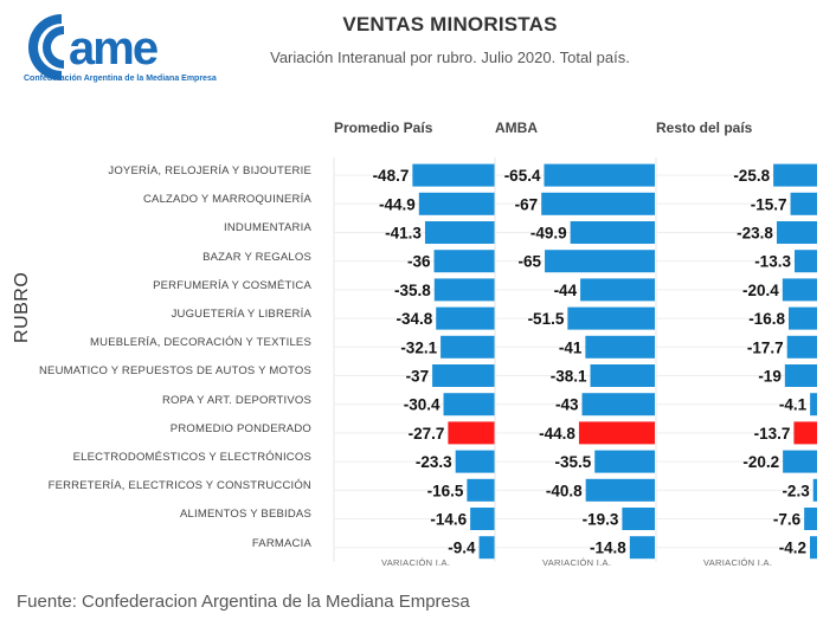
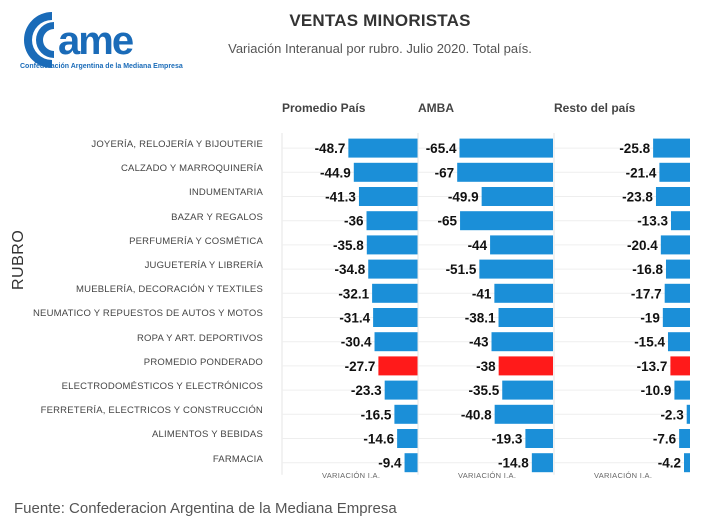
Resto del país/CALZADO Y MARROQUINERÍA: -15.7 -> -21.4
Promedio País/NEUMATICO Y REPUESTOS DE AUTOS Y MOTOS: -37 -> -31.4
Resto del país/ROPA Y ART. DEPORTIVOS: -4.1 -> -15.4
AMBA/PROMEDIO PONDERADO: -44.8 -> -38
Resto del país/ELECTRODOMÉSTICOS Y ELECTRÓNICOS: -20.2 -> -10.9
